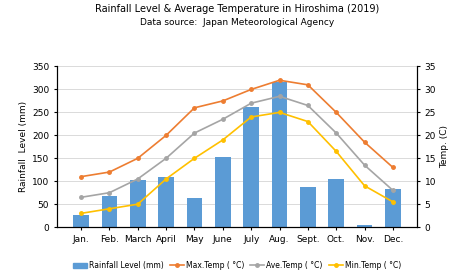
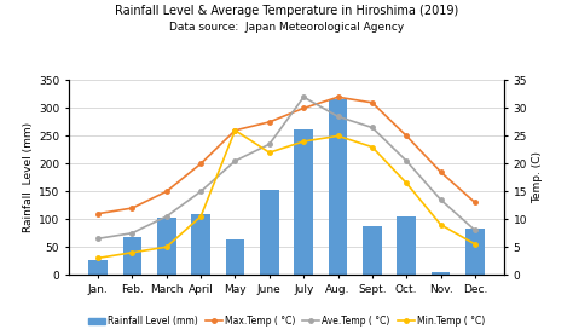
Min.Temp ( °C)/May: 15.0 -> 26.0
Min.Temp ( °C)/June: 19.0 -> 22.0
Ave.Temp ( °C)/July: 27.0 -> 32.0
